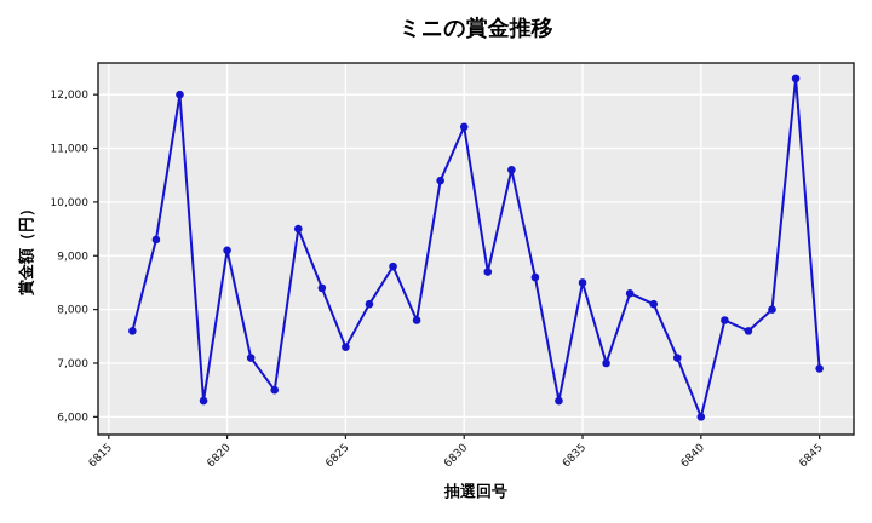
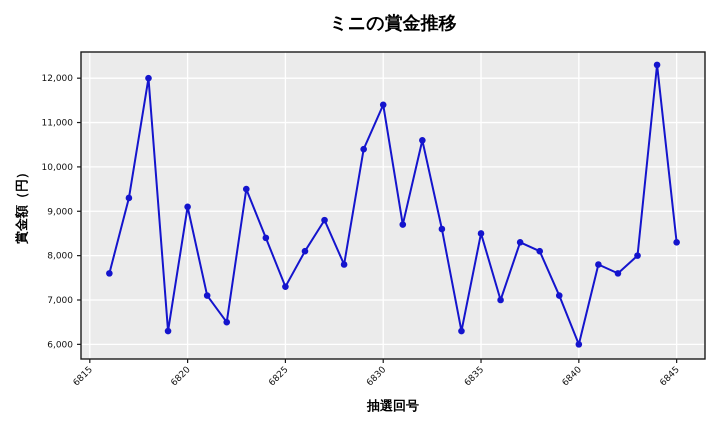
6845: 6900 -> 8300
